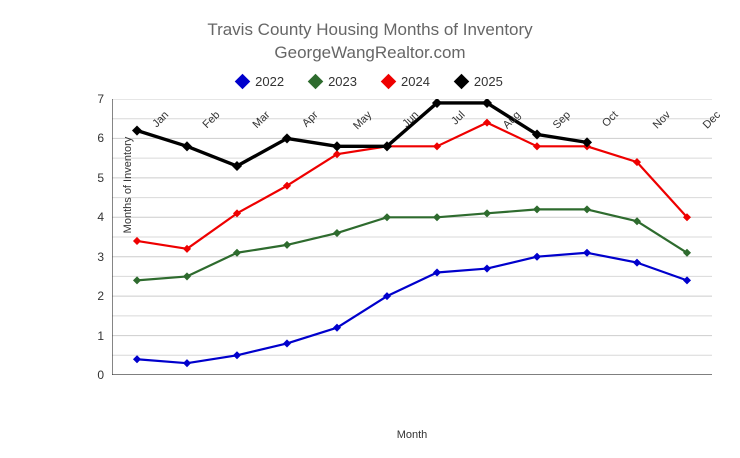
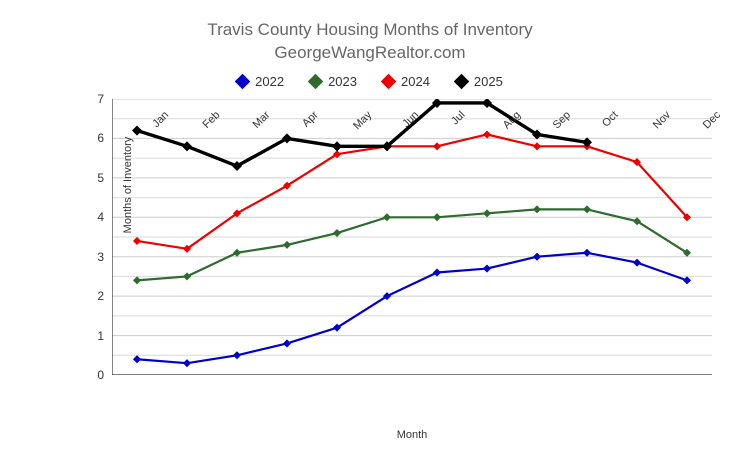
2024/Aug: 6.4 -> 6.1
